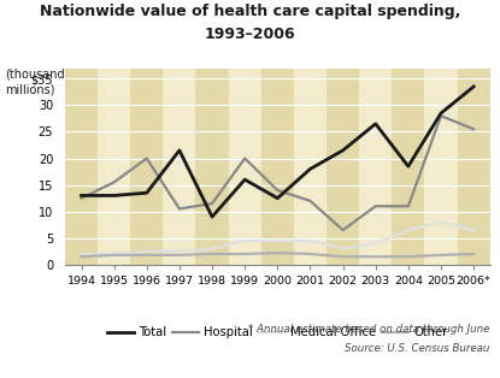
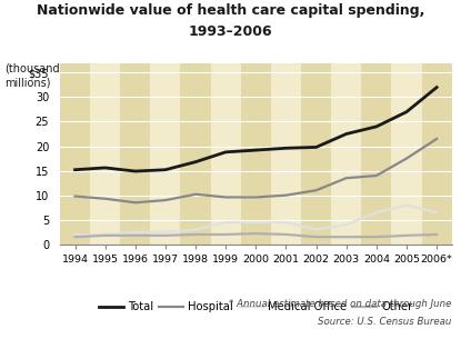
Total/1994: 13.0 -> 15.2
Hospital/1994: 12.5 -> 9.8
Total/1995: 13.0 -> 15.6
Hospital/1995: 15.5 -> 9.3
Total/1996: 13.5 -> 14.9
Hospital/1996: 20.0 -> 8.5
Total/1997: 21.5 -> 15.2
Hospital/1997: 10.5 -> 9.0
Total/1998: 9.0 -> 16.8
Hospital/1998: 11.5 -> 10.2
Total/1999: 16.0 -> 18.8
Hospital/1999: 20.0 -> 9.6
Total/2000: 12.5 -> 19.2
Hospital/2000: 14.0 -> 9.6
Total/2001: 18.0 -> 19.6
Hospital/2001: 12.0 -> 10.0
Total/2002: 21.5 -> 19.8
Hospital/2002: 6.5 -> 11.0
Total/2003: 26.5 -> 22.5
Hospital/2003: 11.0 -> 13.5
Total/2004: 18.5 -> 24.0
Hospital/2004: 11.0 -> 14.0
Total/2005: 28.5 -> 27.0
Hospital/2005: 28.0 -> 17.5
Total/2006*: 33.5 -> 32.0
Hospital/2006*: 25.5 -> 21.5
